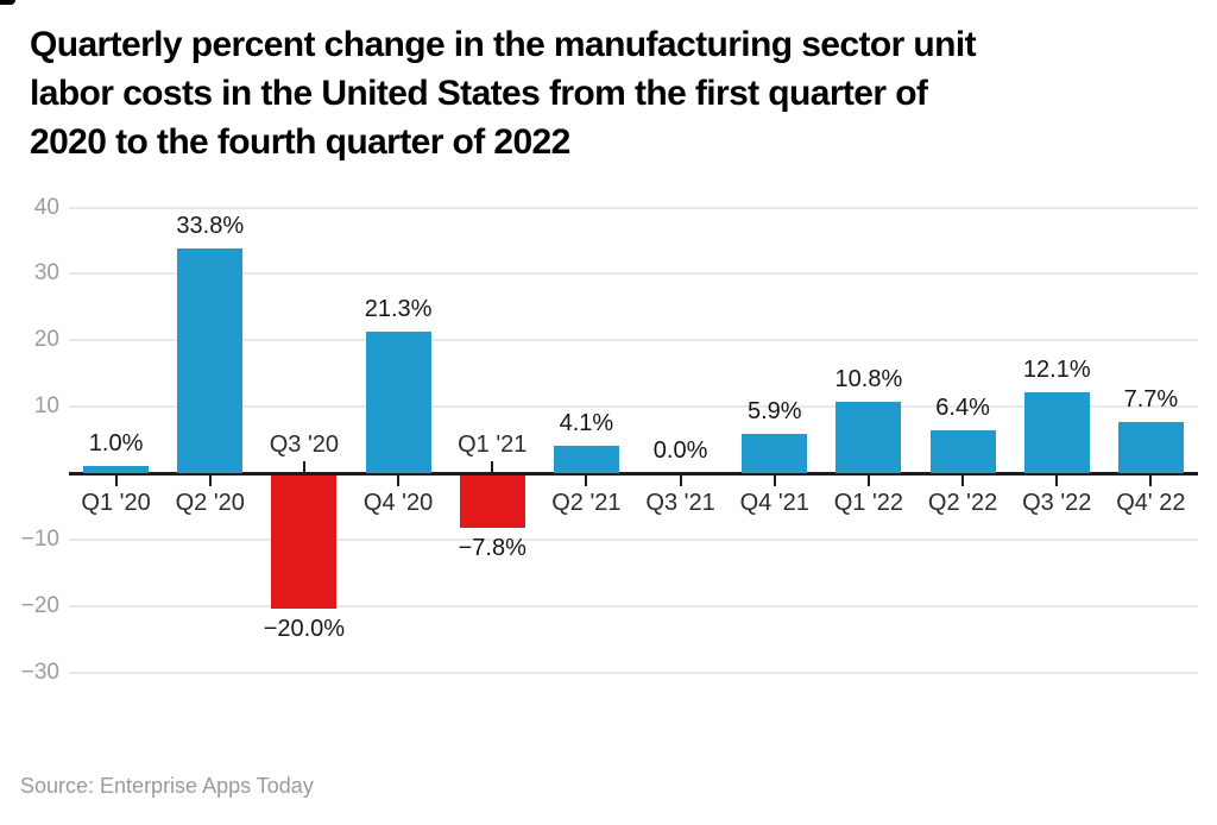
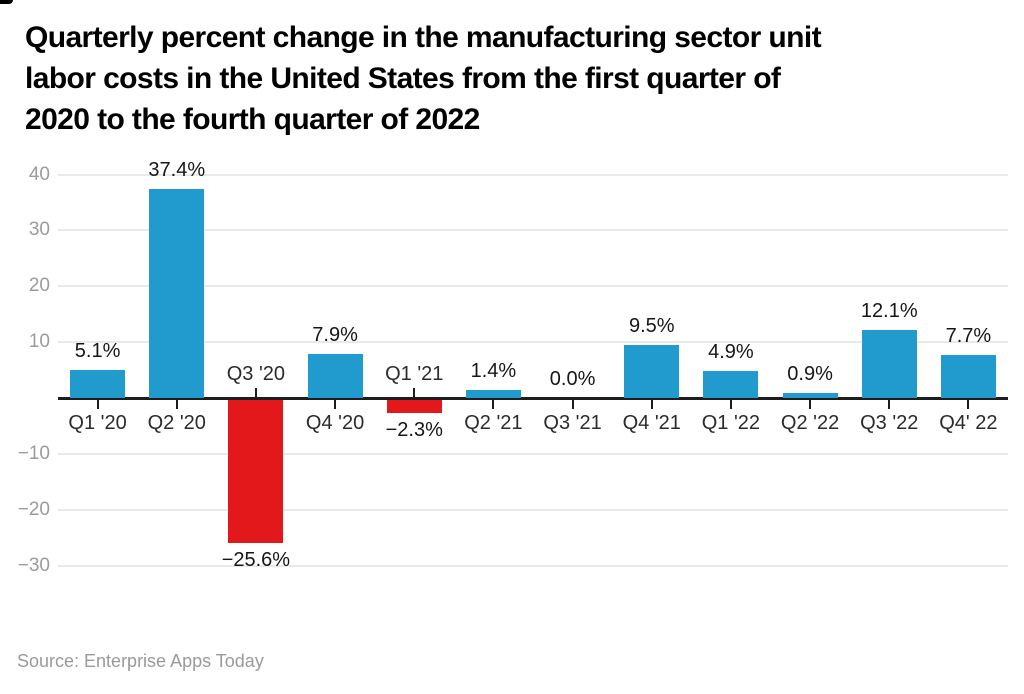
Q1 '20: 1.0% -> 5.1%
Q2 '20: 33.8% -> 37.4%
Q3 '20: −20.0% -> −25.6%
Q4 '20: 21.3% -> 7.9%
Q1 '21: −7.8% -> −2.3%
Q2 '21: 4.1% -> 1.4%
Q4 '21: 5.9% -> 9.5%
Q1 '22: 10.8% -> 4.9%
Q2 '22: 6.4% -> 0.9%
